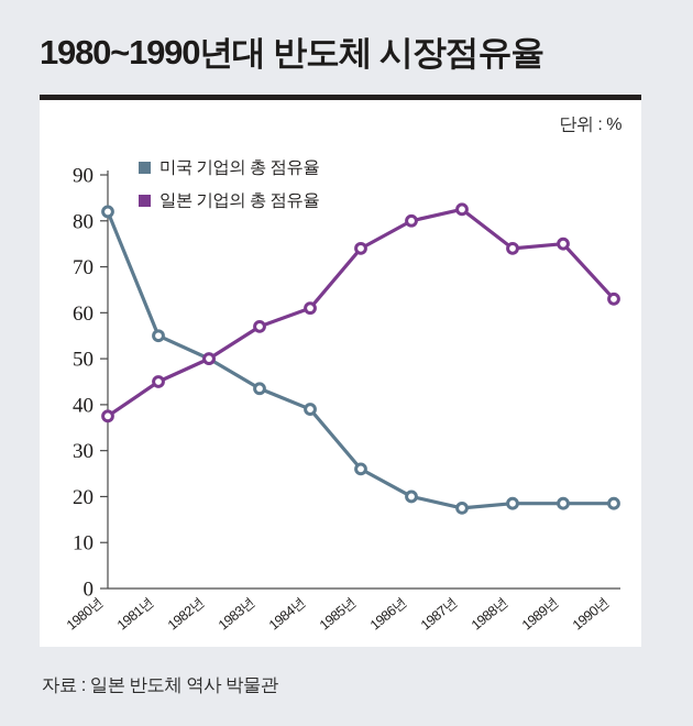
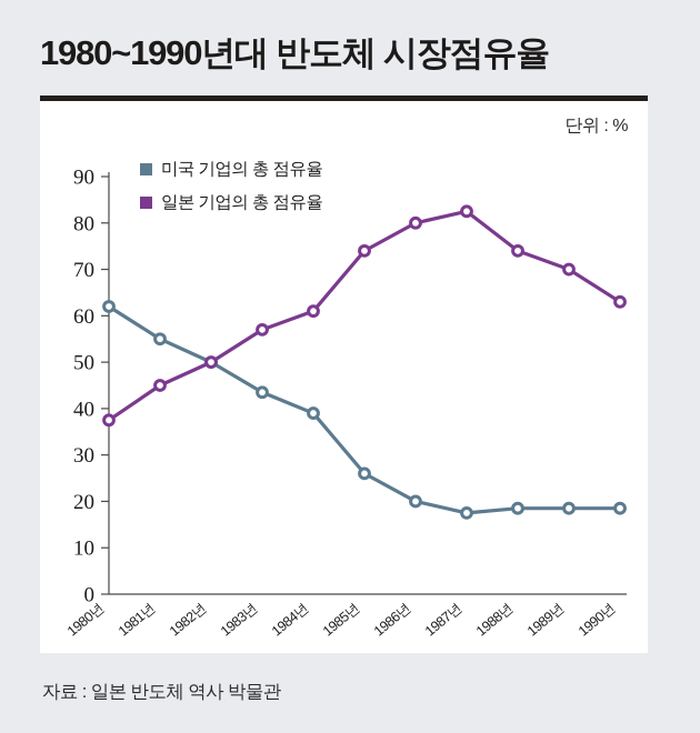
미국 기업의 총 점유율/1980년: 82 -> 62
일본 기업의 총 점유율/1989년: 75 -> 70
